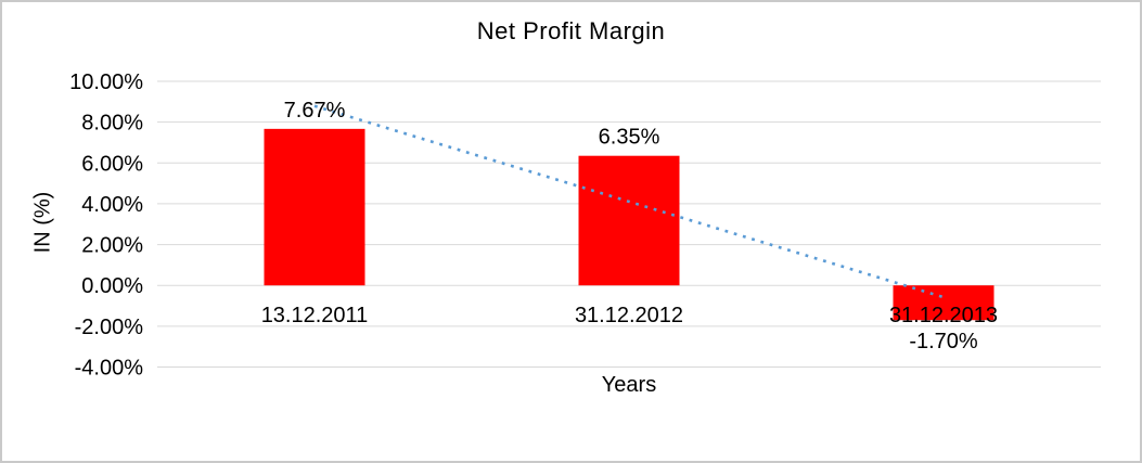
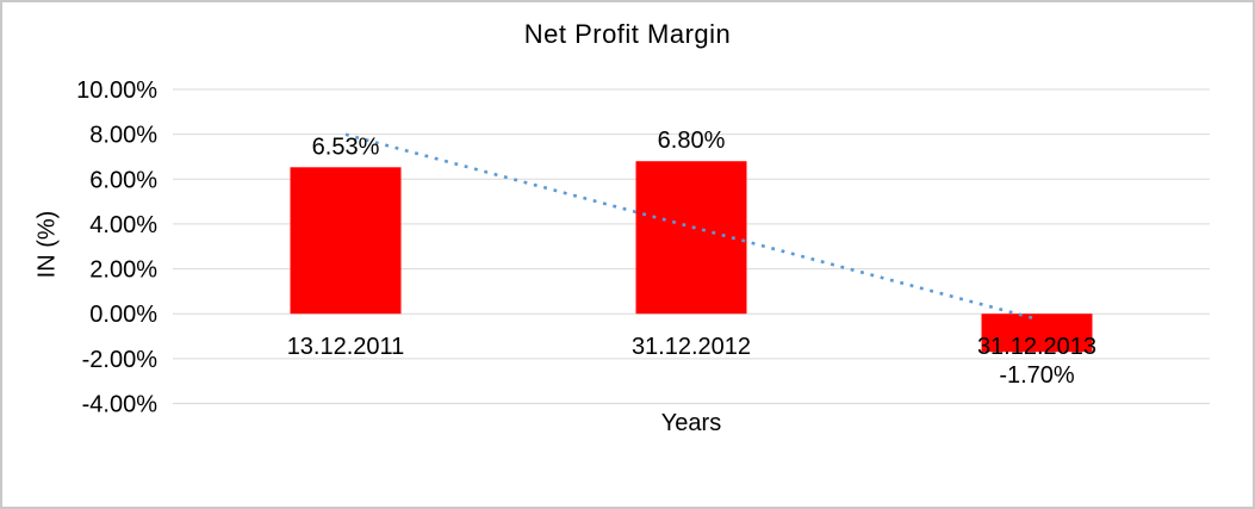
13.12.2011: 7.67% -> 6.53%
31.12.2012: 6.35% -> 6.80%
